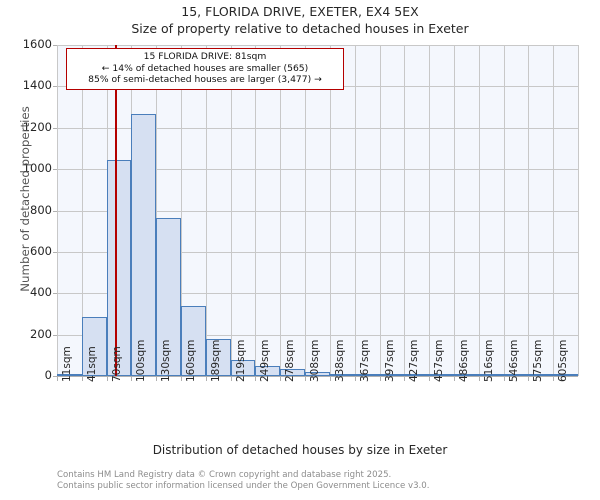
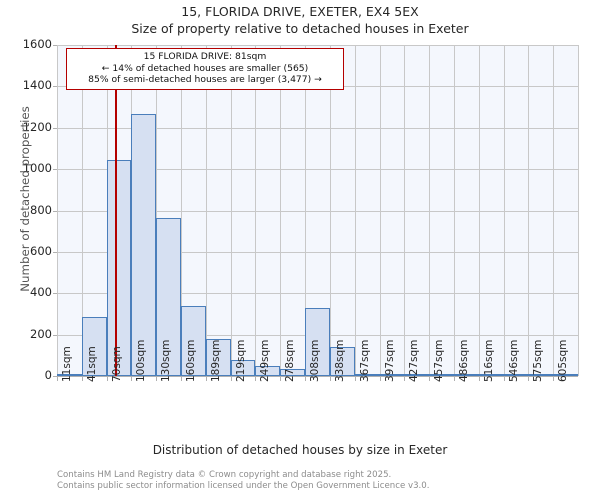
308sqm: 20 -> 330
338sqm: 10 -> 140
